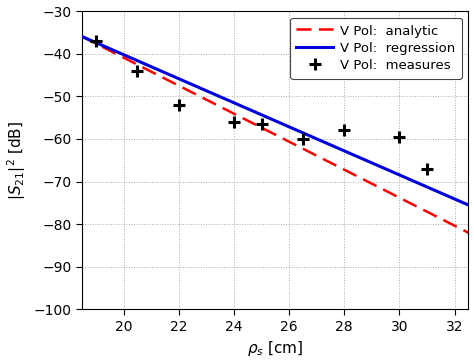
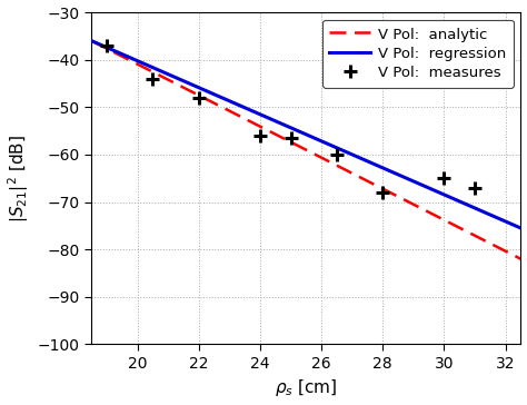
22: -52.0 -> -48.0
28: -58.0 -> -68.0
30: -59.5 -> -65.0
